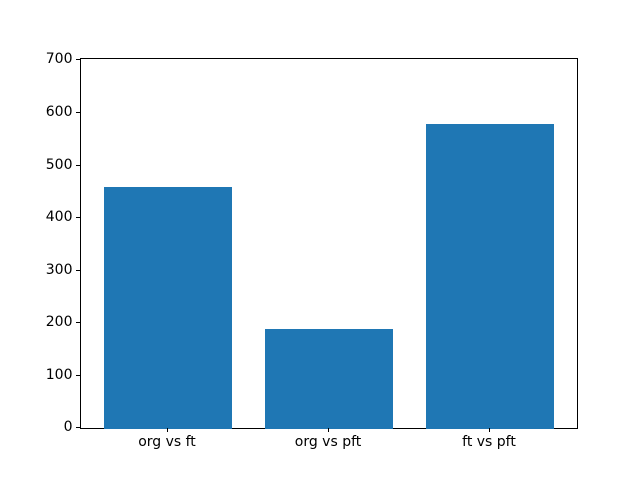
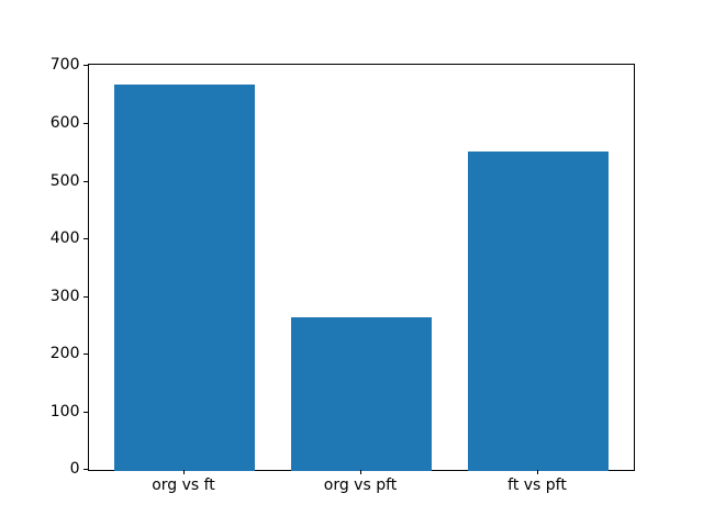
org vs ft: 460 -> 670
org vs pft: 190 -> 260
ft vs pft: 580 -> 550
